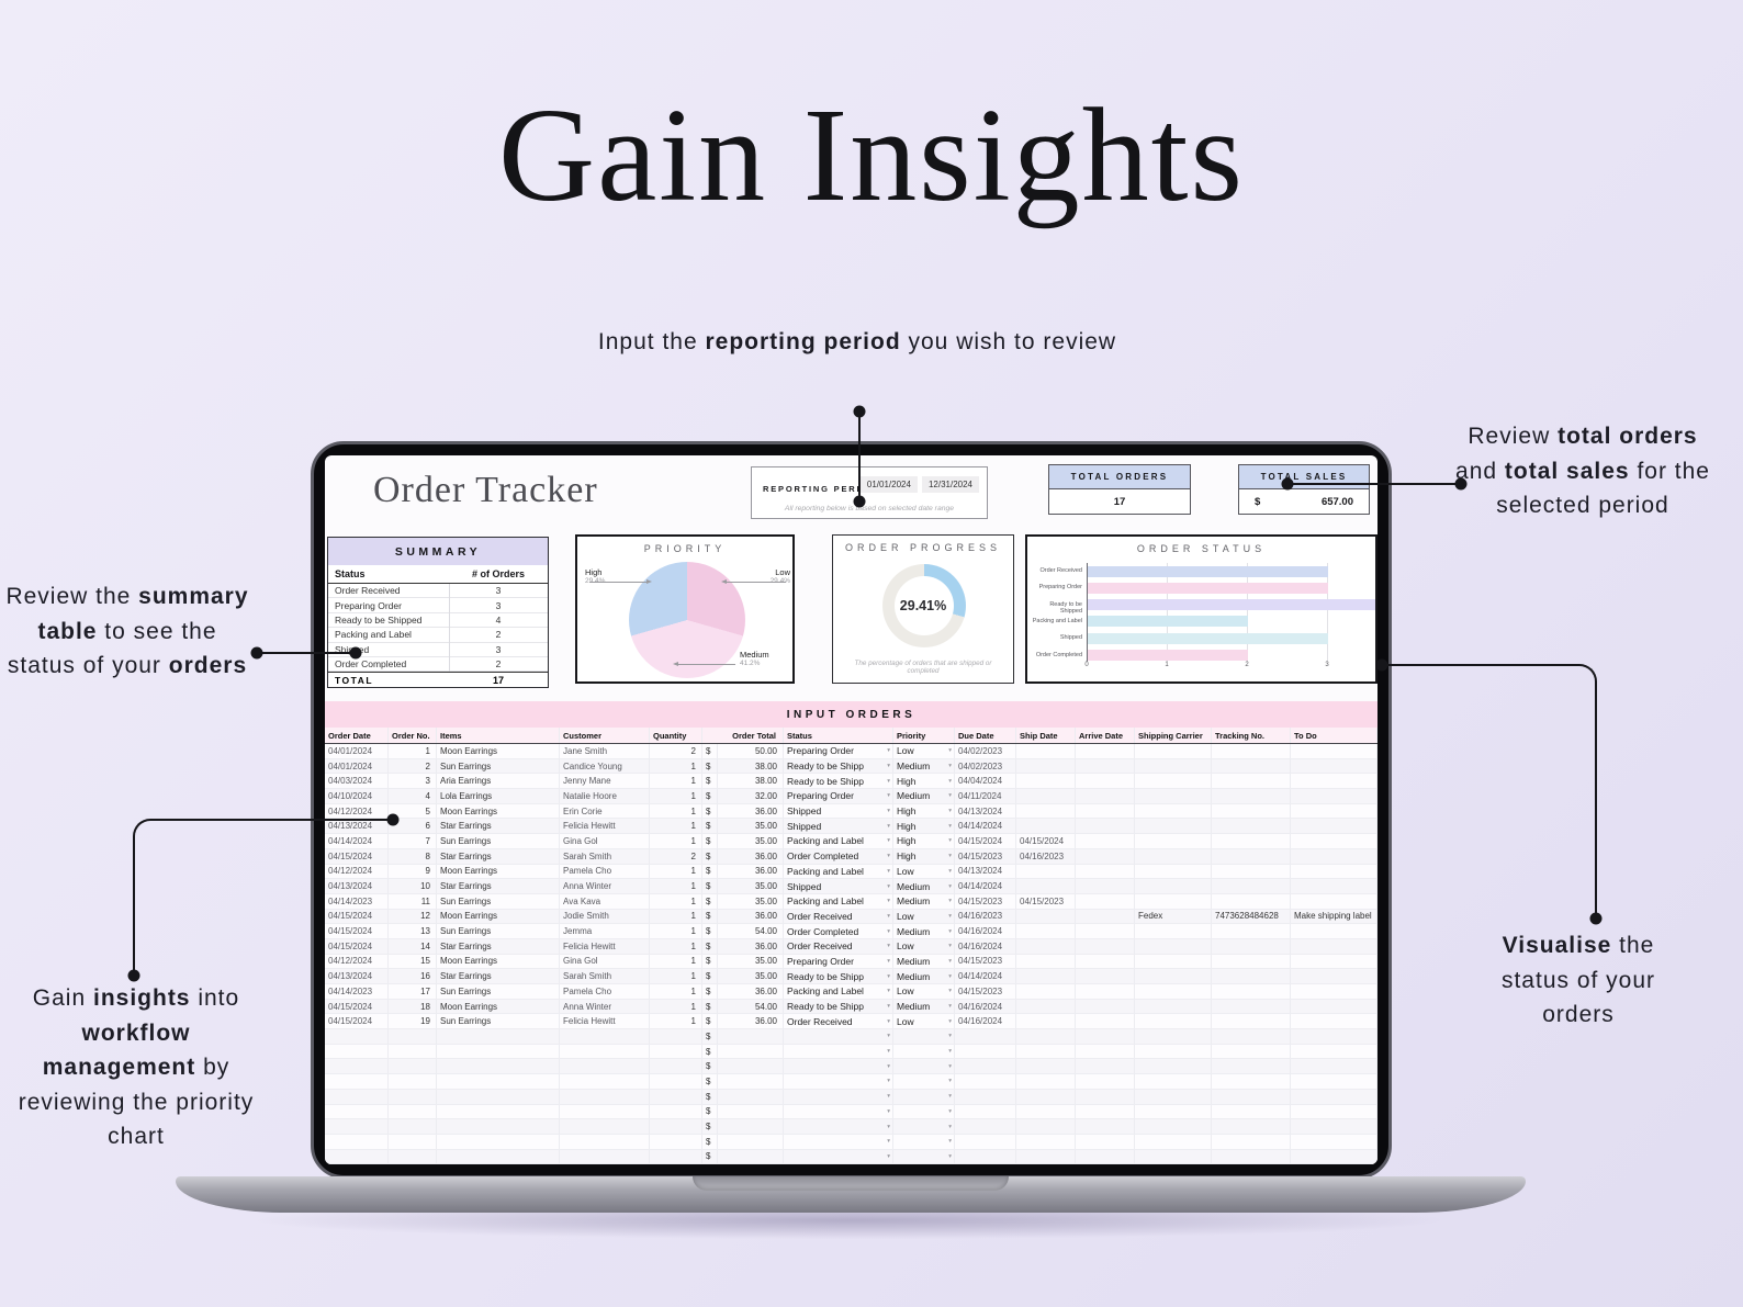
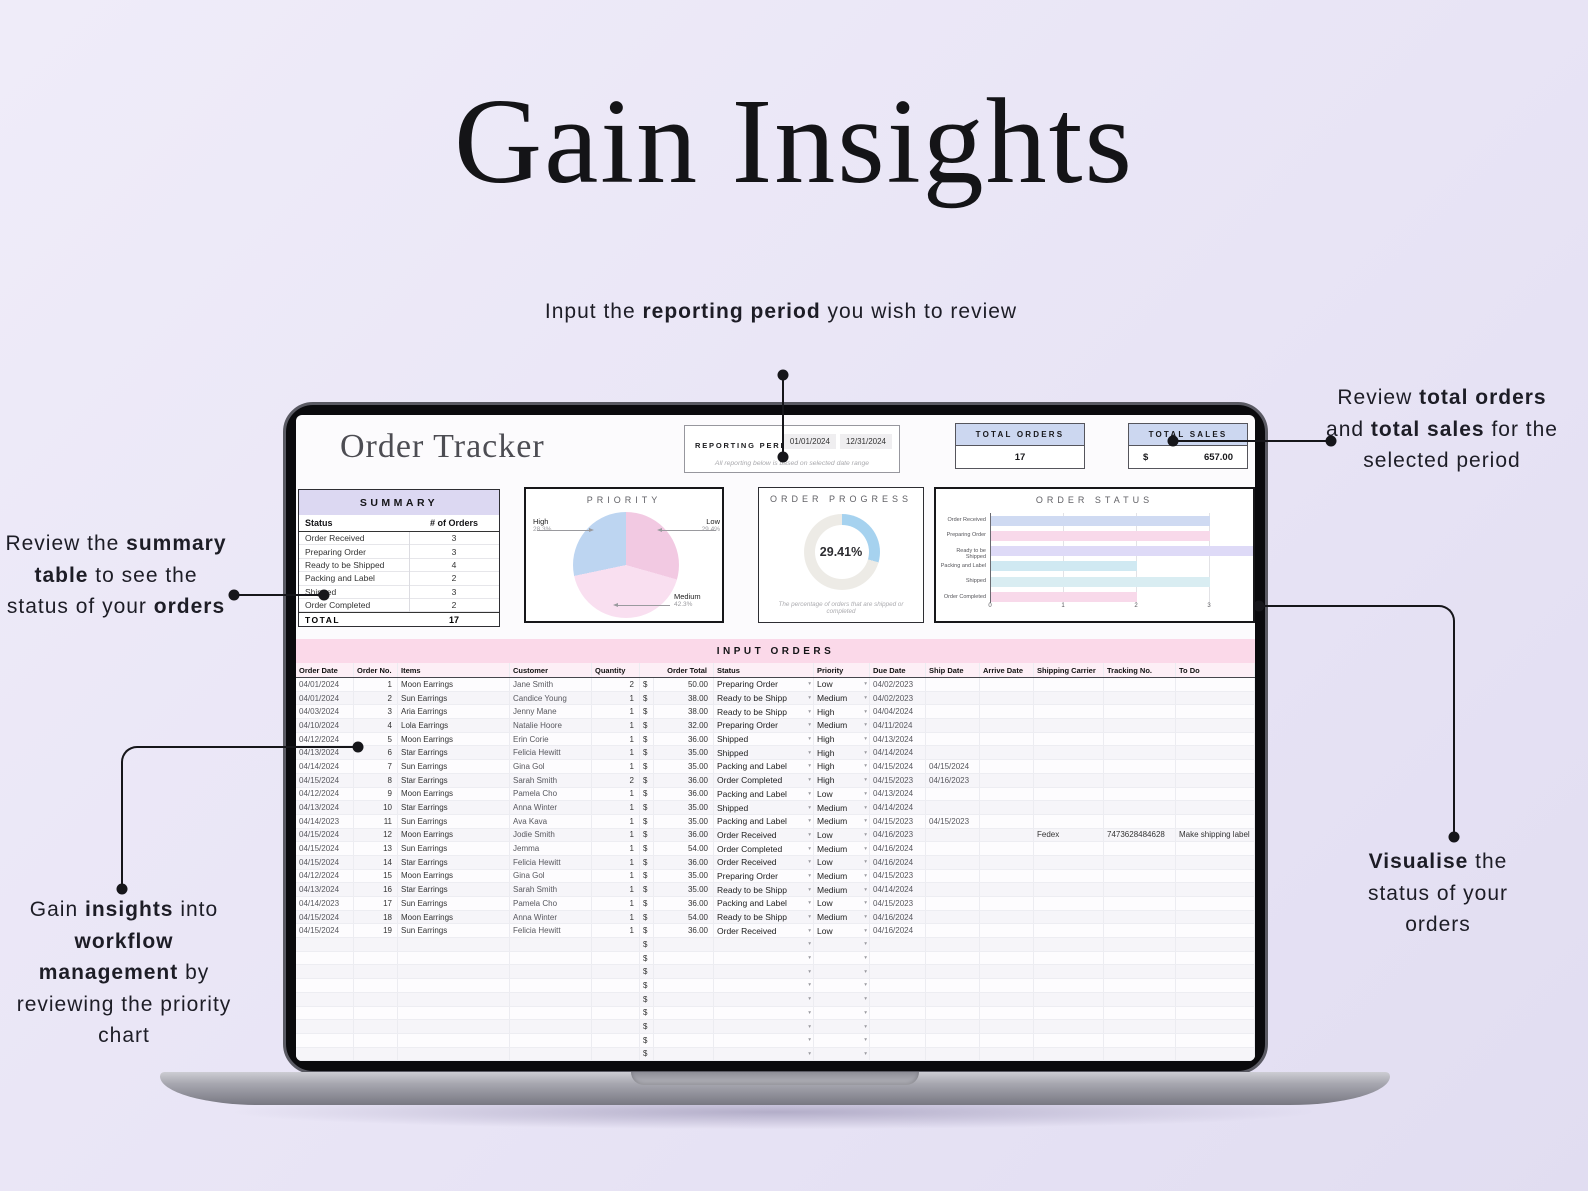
PRIORITY/Medium: 41.2% -> 42.3%
PRIORITY/High: 29.4% -> 28.3%
